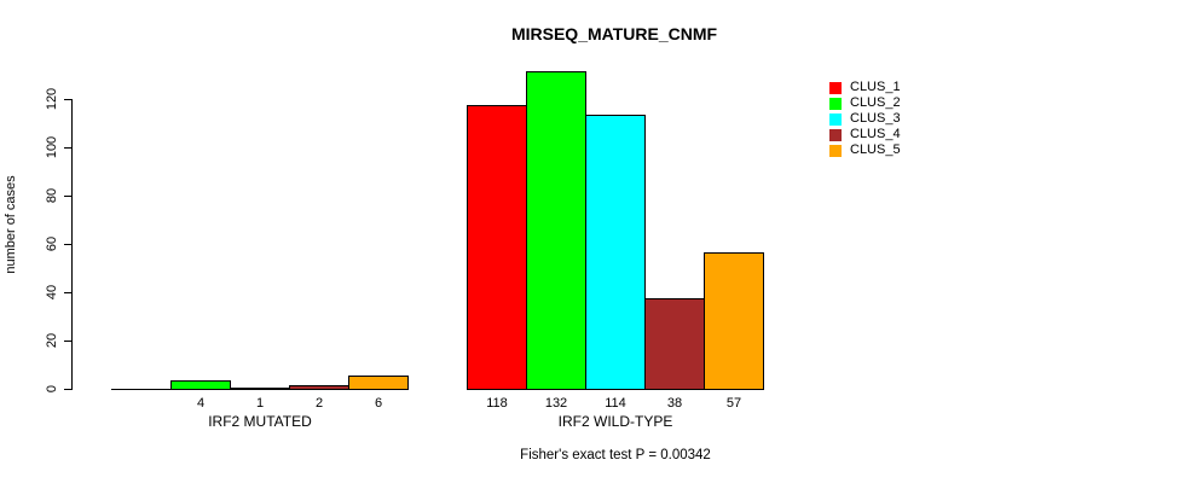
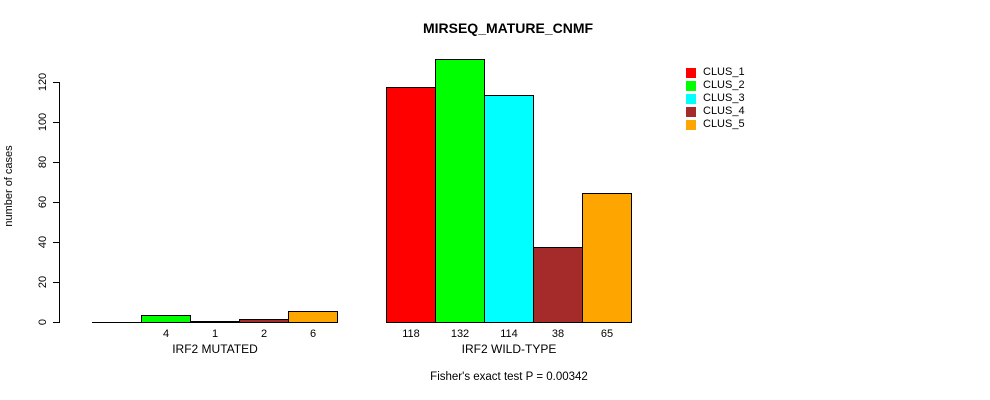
CLUS_5/IRF2 WILD-TYPE: 57 -> 65
